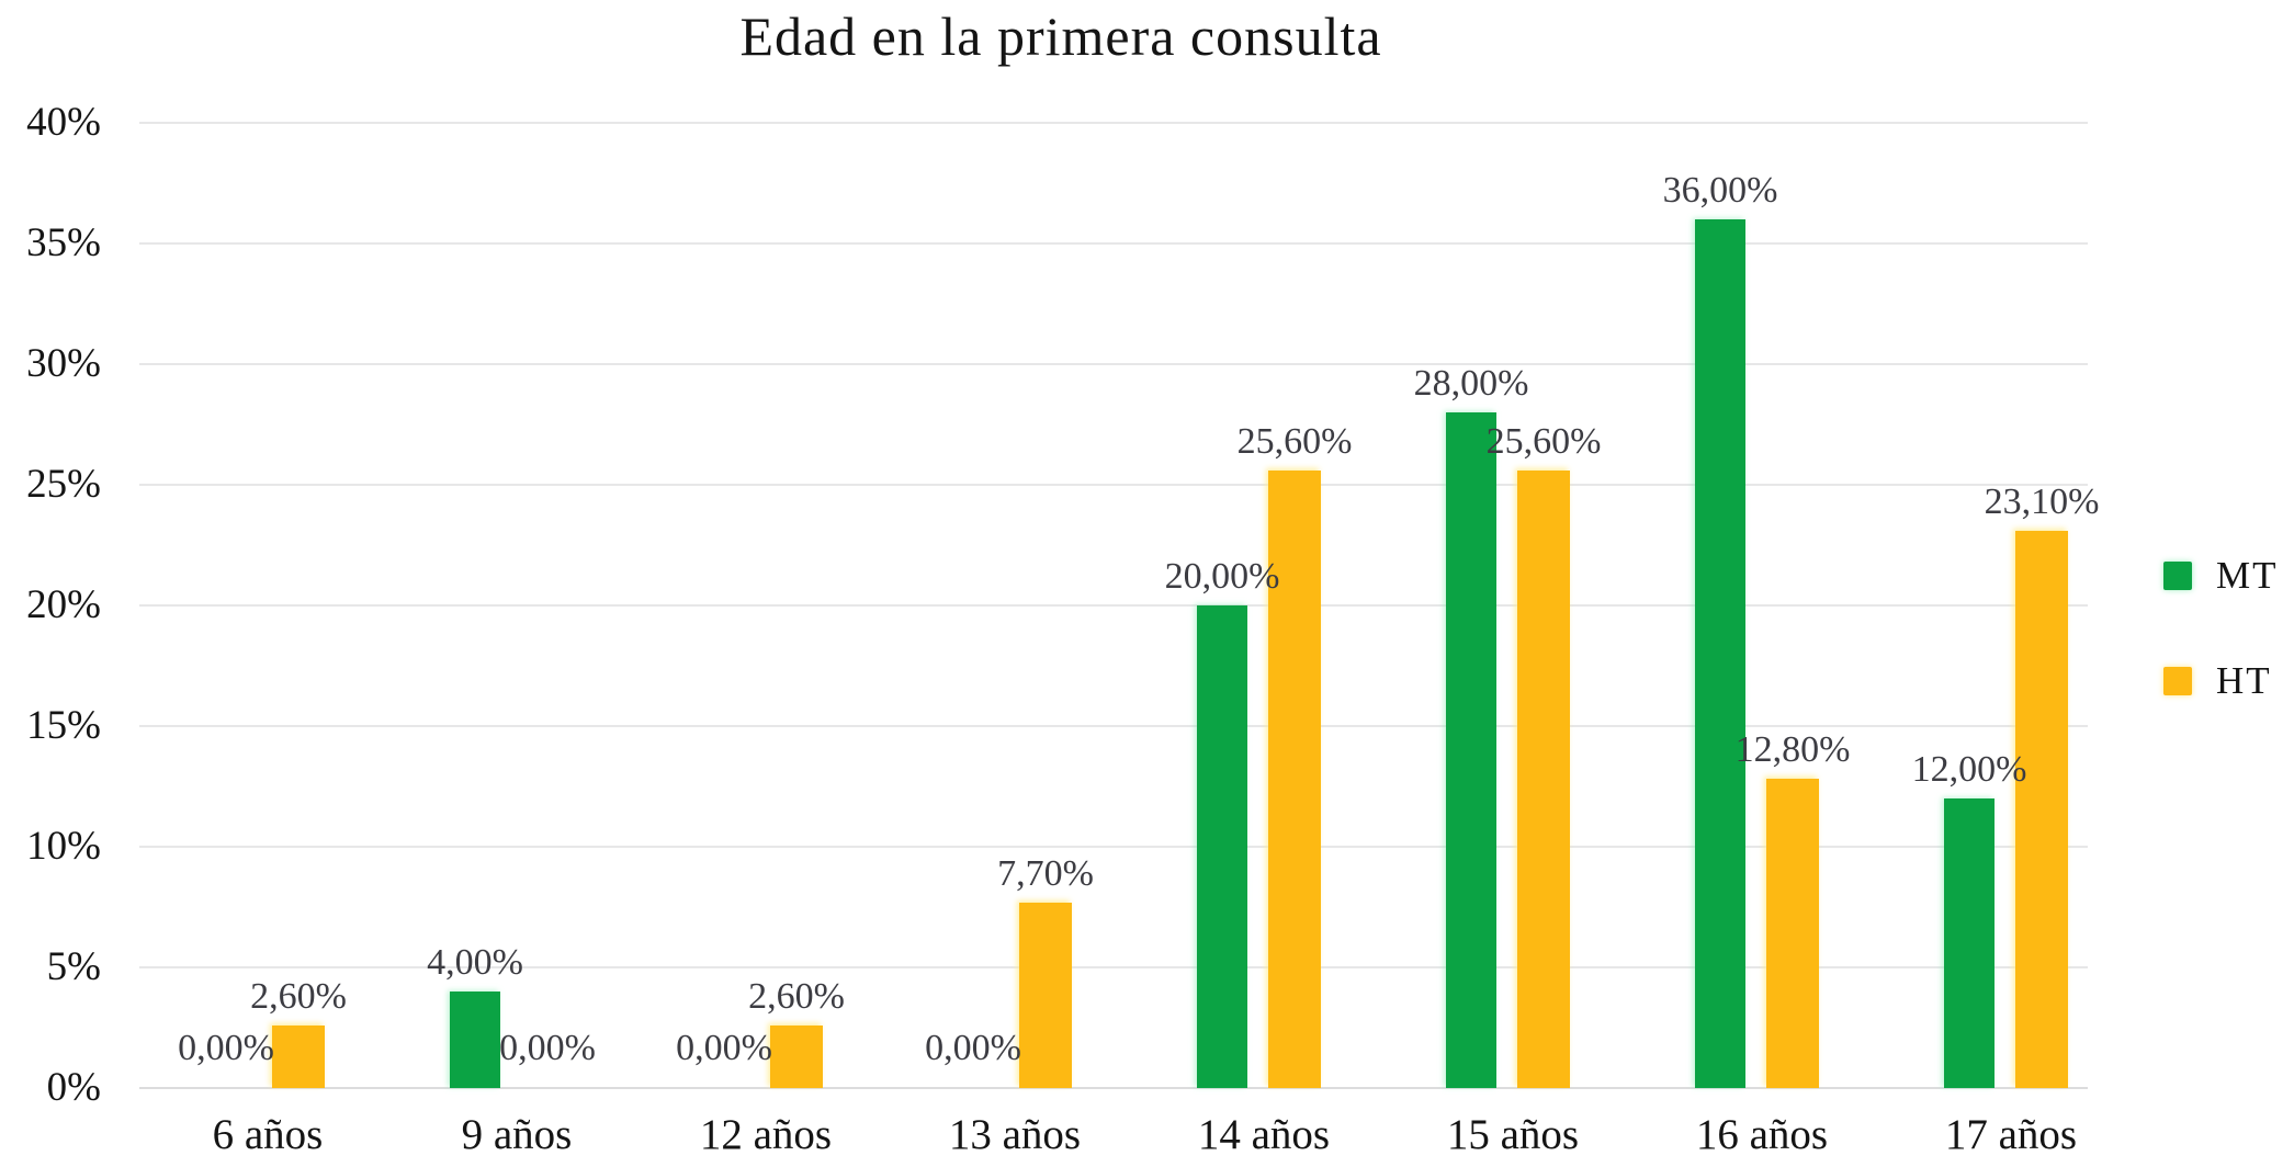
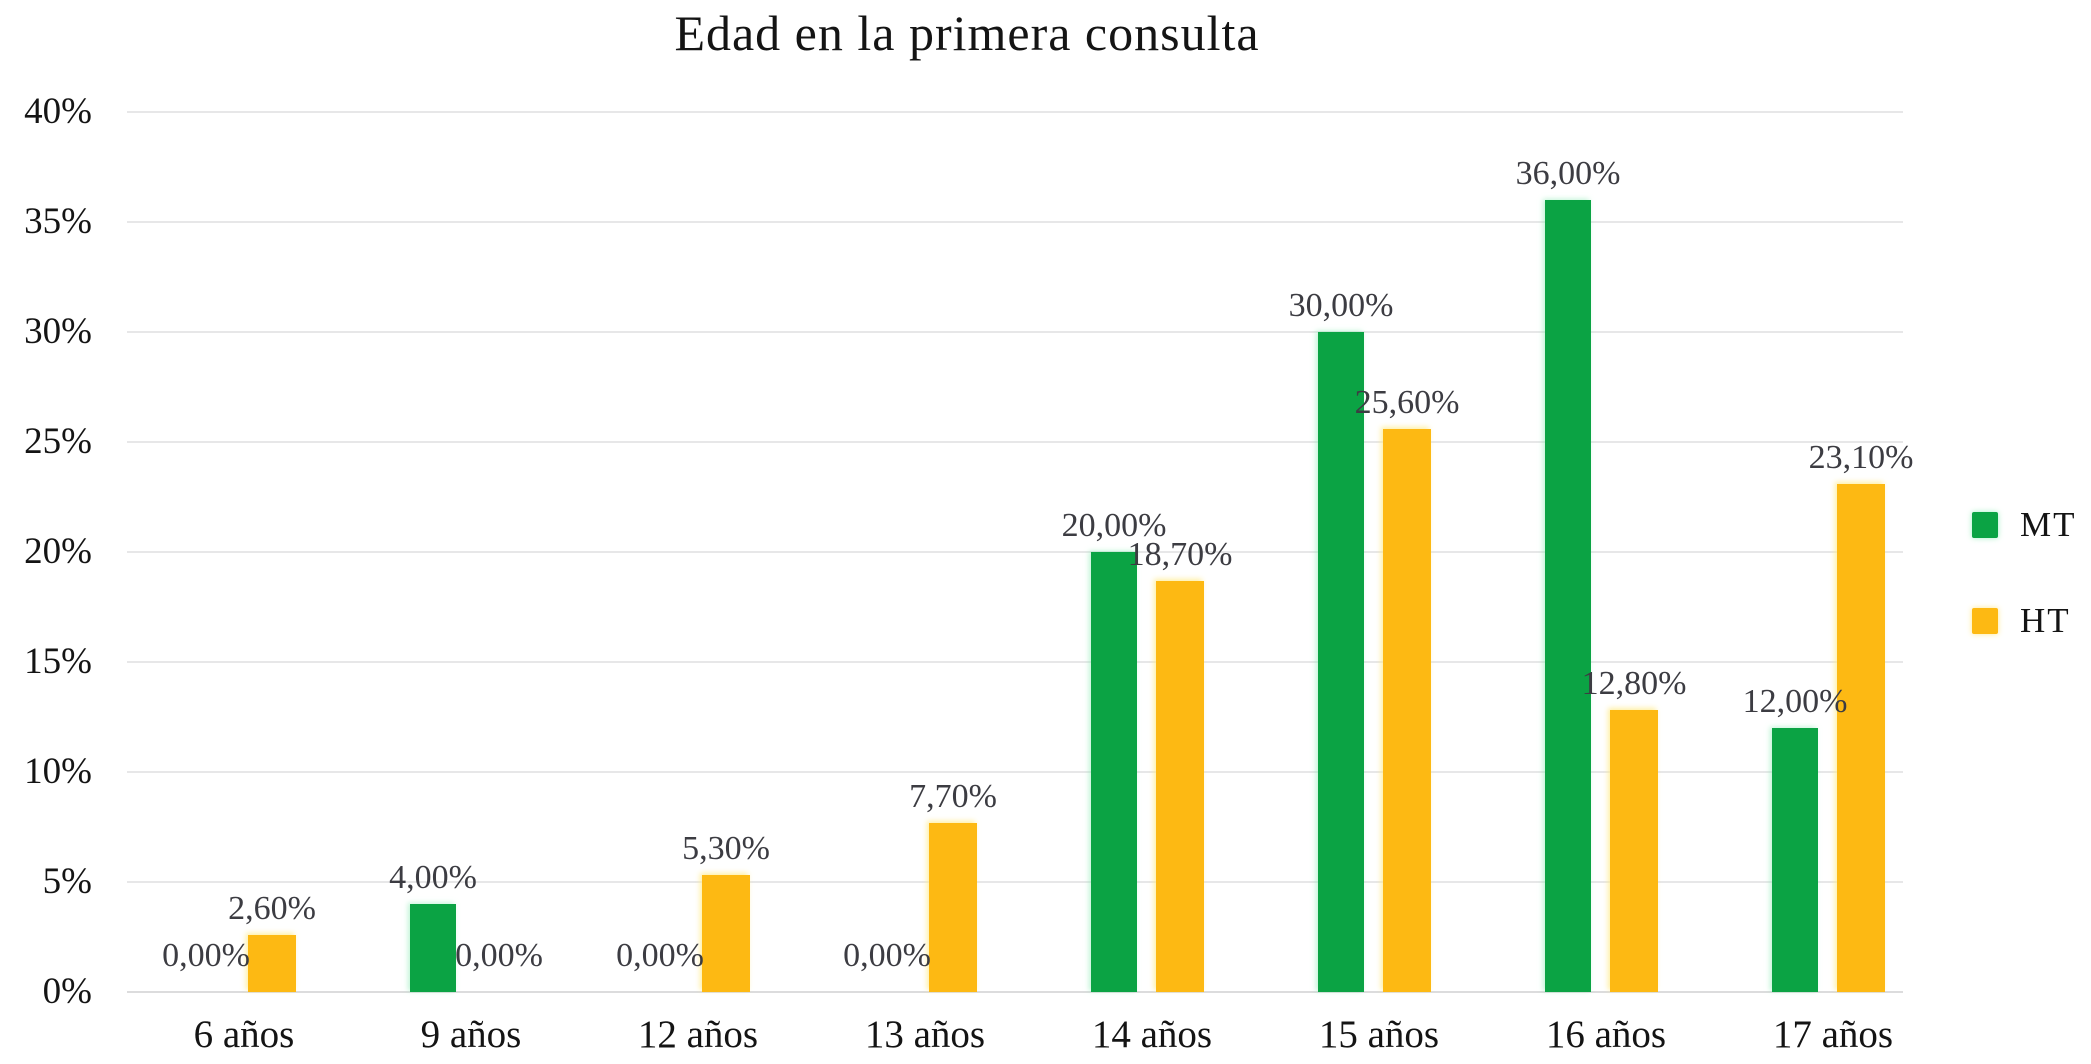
HT/12 años: 2,60% -> 5,30%
HT/14 años: 25,60% -> 18,70%
MT/15 años: 28,00% -> 30,00%
